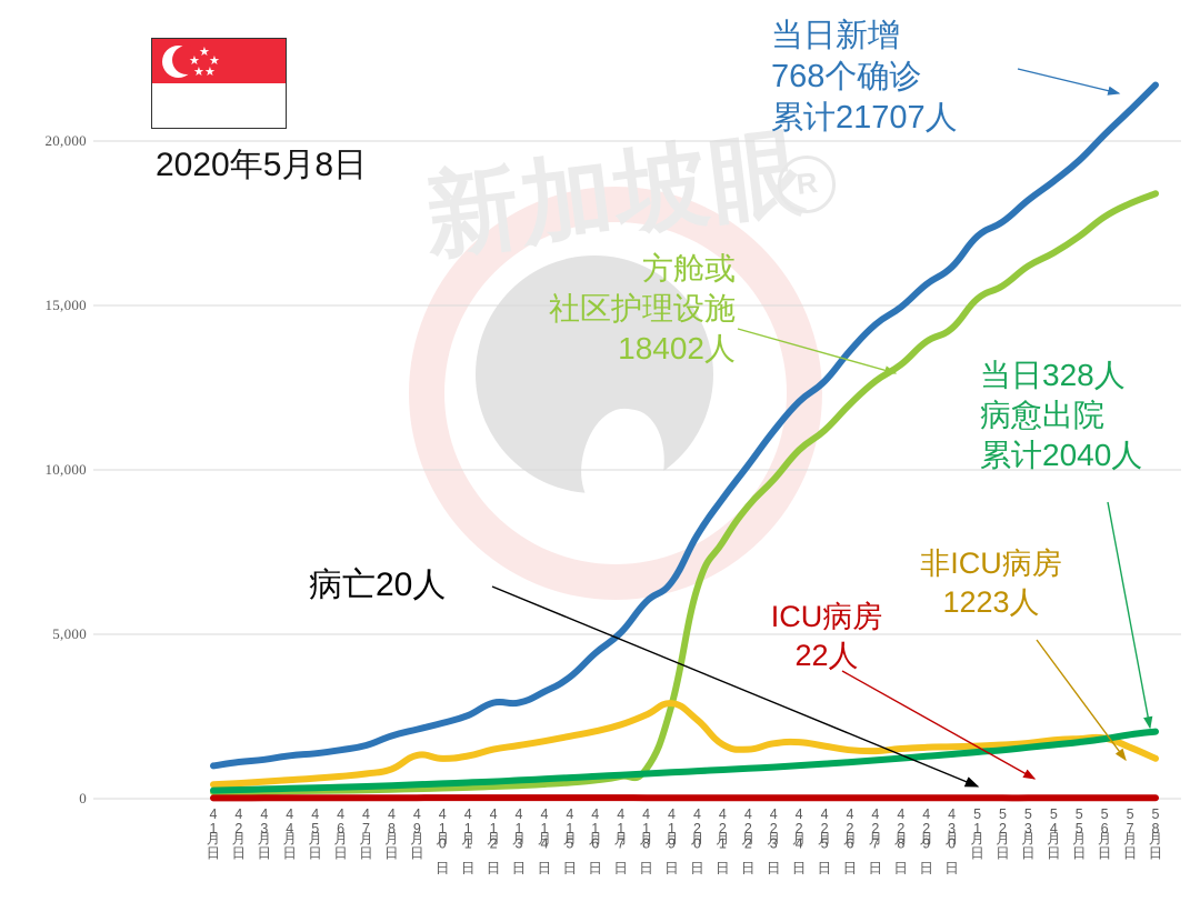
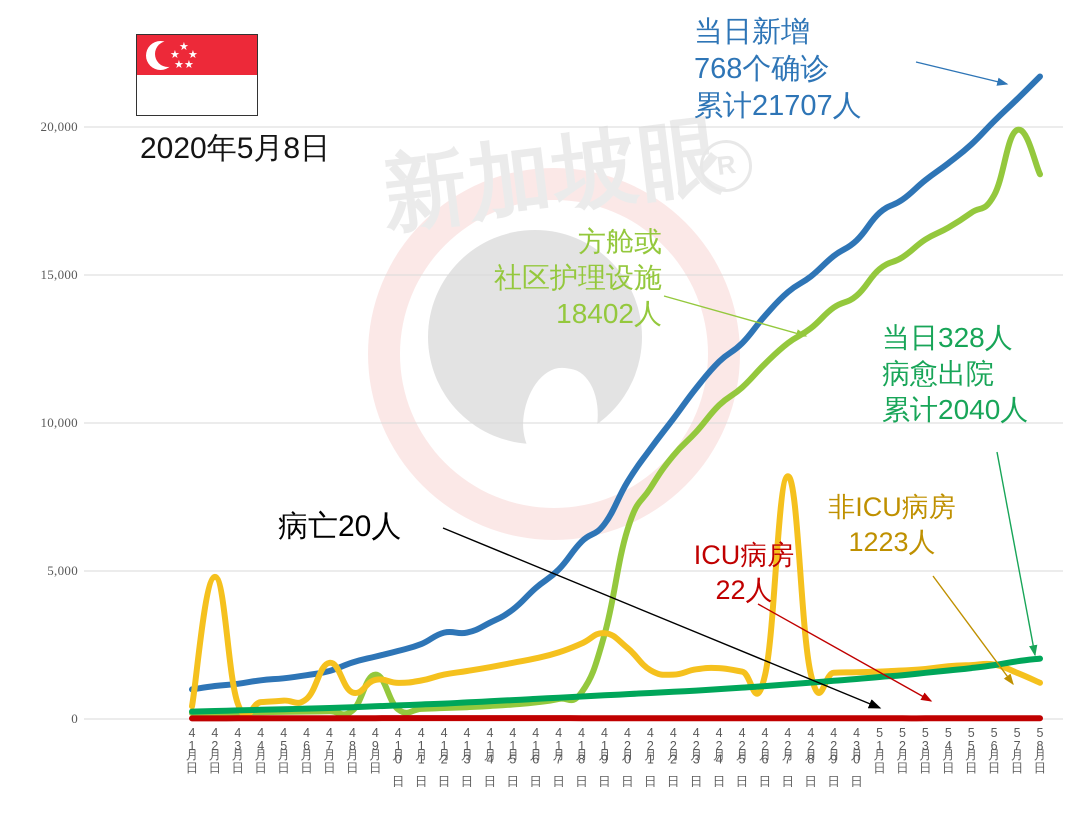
非ICU病房/4月2日: 500 -> 4800
非ICU病房/4月7日: 800 -> 1900
方舱或社区护理设施/4月9日: 300 -> 1500
非ICU病房/4月27日: 1400 -> 8200
方舱或社区护理设施/5月7日: 18100 -> 19900
